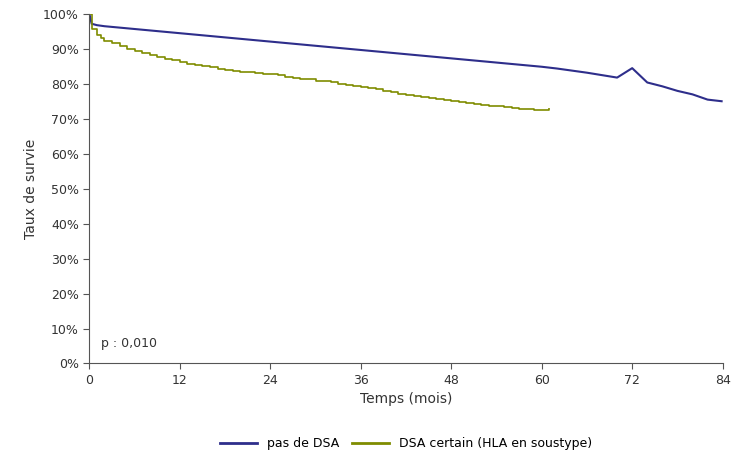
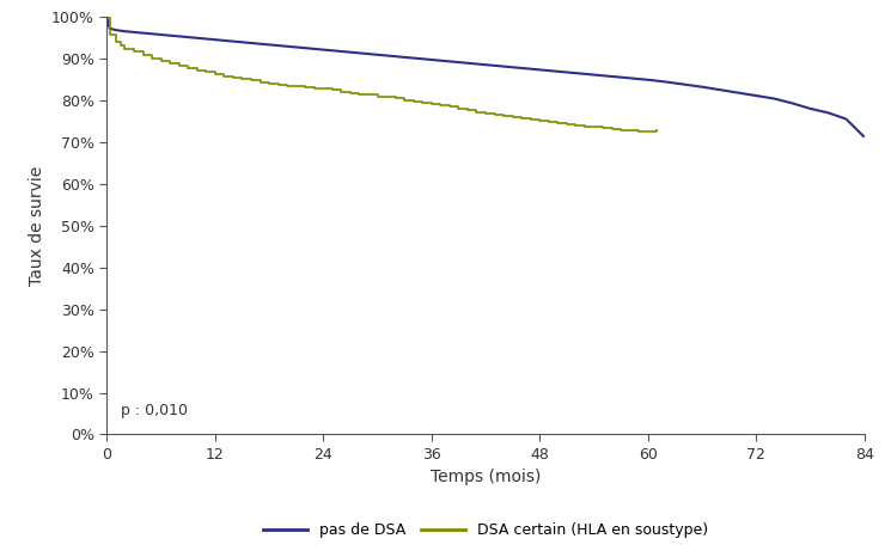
pas de DSA/72: 84.5% -> 81.1%
pas de DSA/84: 75.0% -> 71.2%
